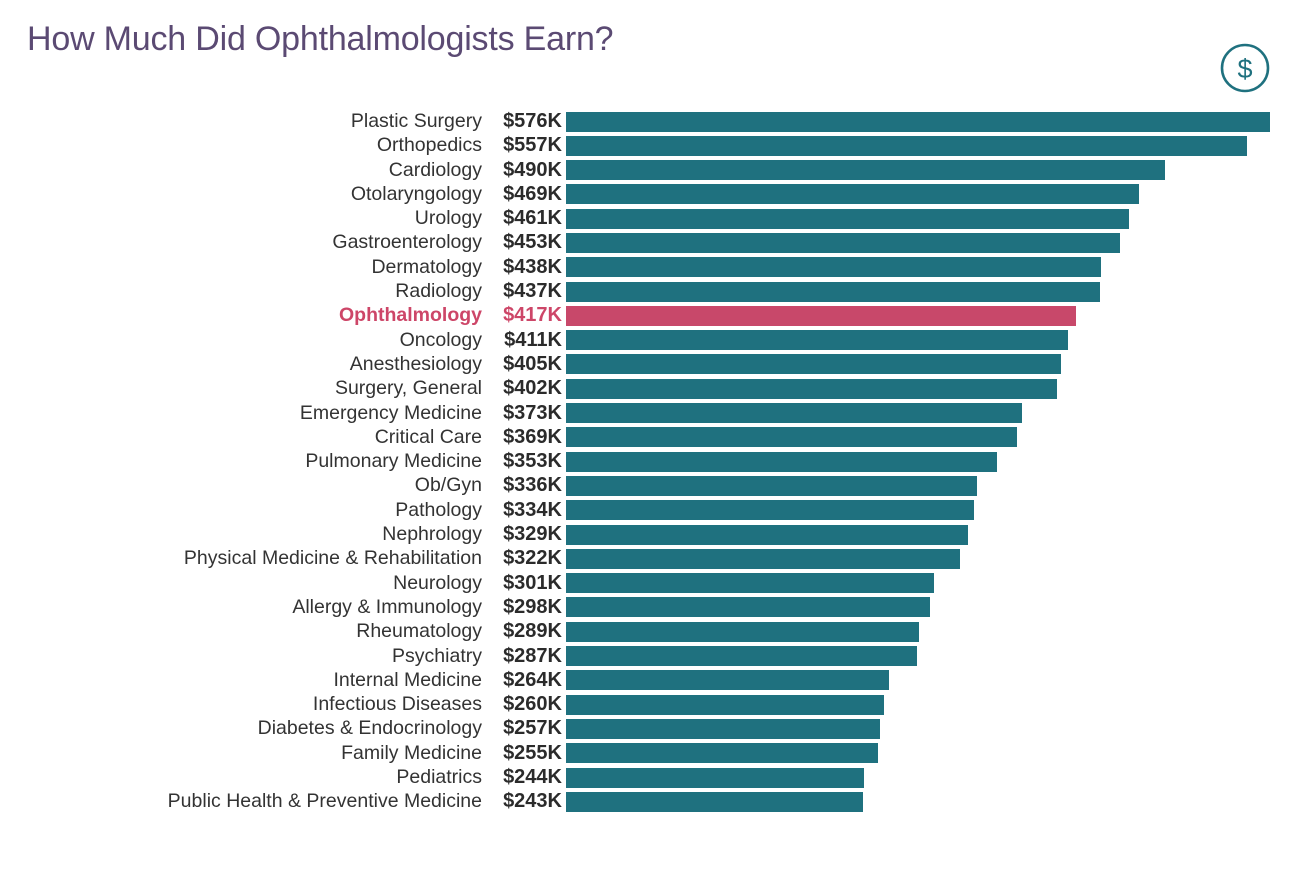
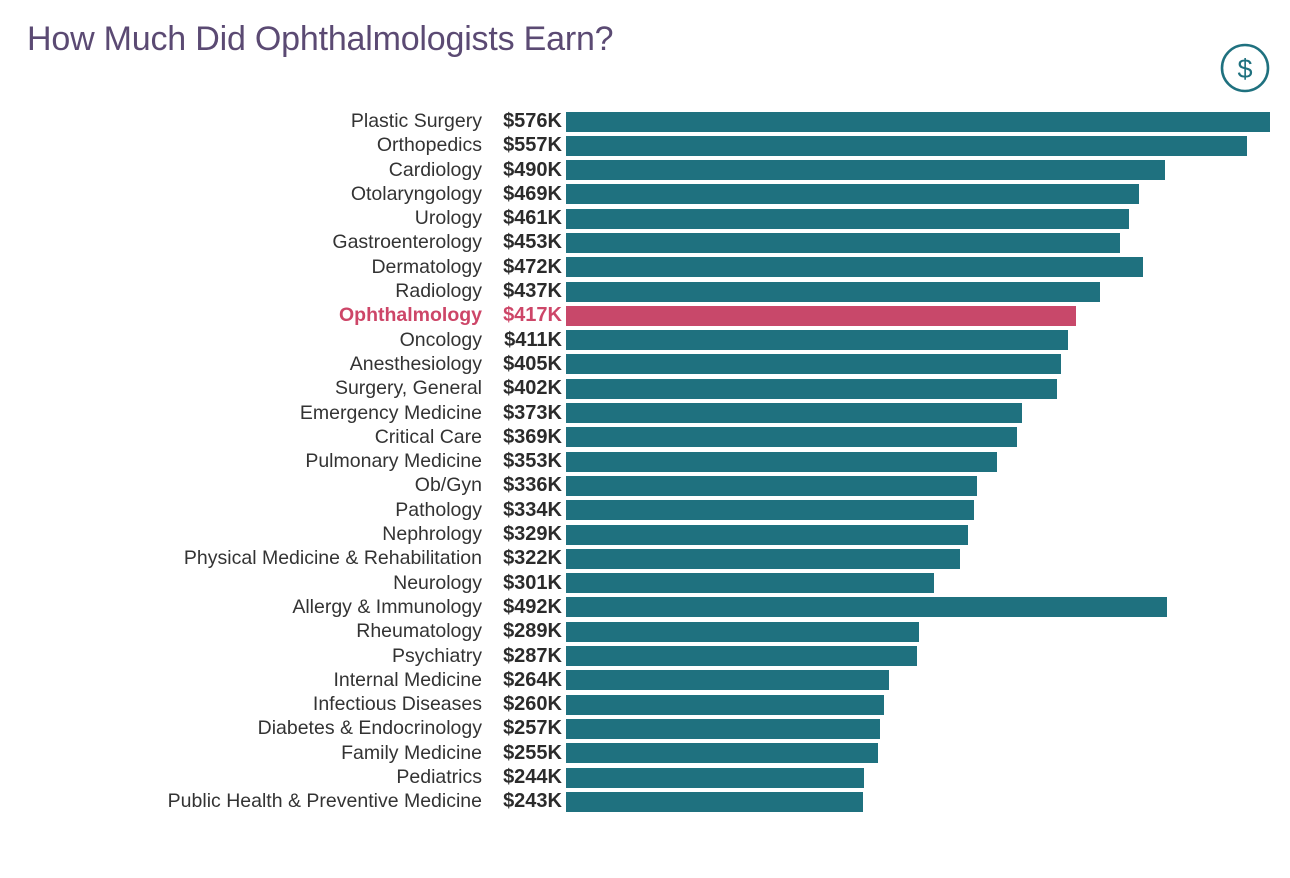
Dermatology: $438K -> $472K
Allergy & Immunology: $298K -> $492K
